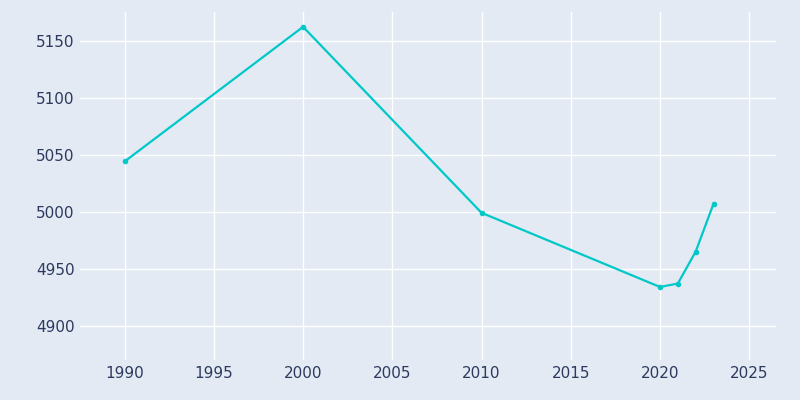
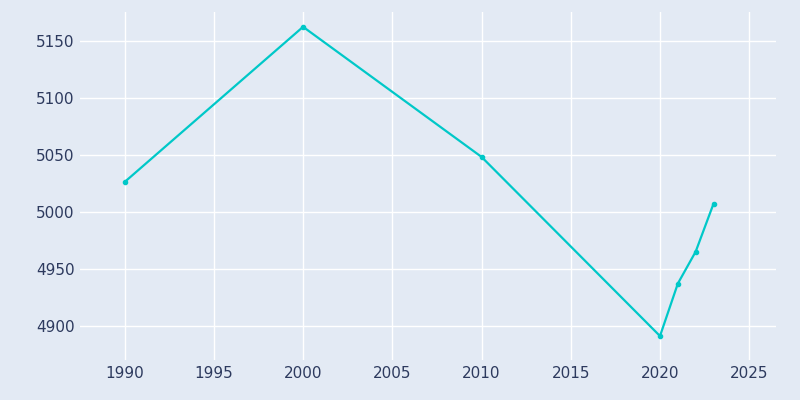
1990: 5044 -> 5026
2010: 4999 -> 5048
2020: 4934 -> 4891
